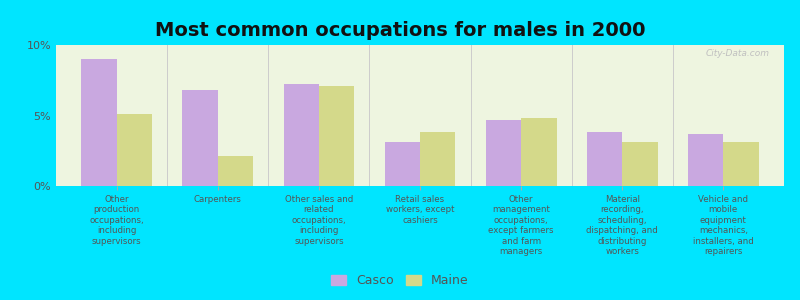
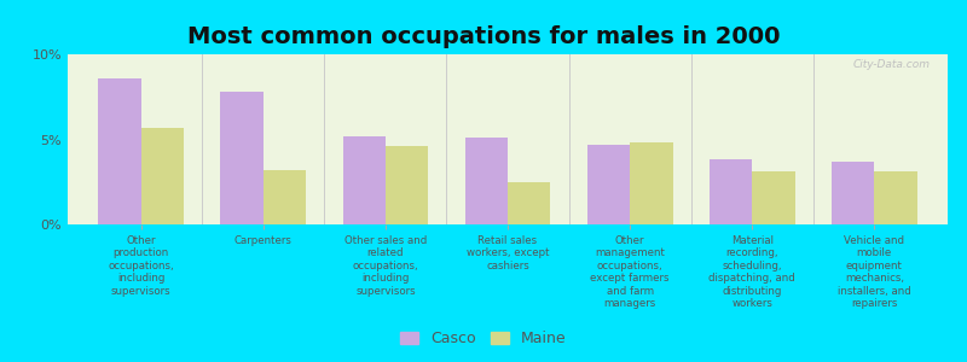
Casco/Other production occupations, including supervisors: 9.0% -> 8.6%
Maine/Other production occupations, including supervisors: 5.1% -> 5.7%
Casco/Carpenters: 6.8% -> 7.8%
Maine/Carpenters: 2.1% -> 3.2%
Casco/Other sales and related occupations, including supervisors: 7.2% -> 5.2%
Maine/Other sales and related occupations, including supervisors: 7.1% -> 4.6%
Casco/Retail sales workers, except cashiers: 3.1% -> 5.1%
Maine/Retail sales workers, except cashiers: 3.8% -> 2.5%
